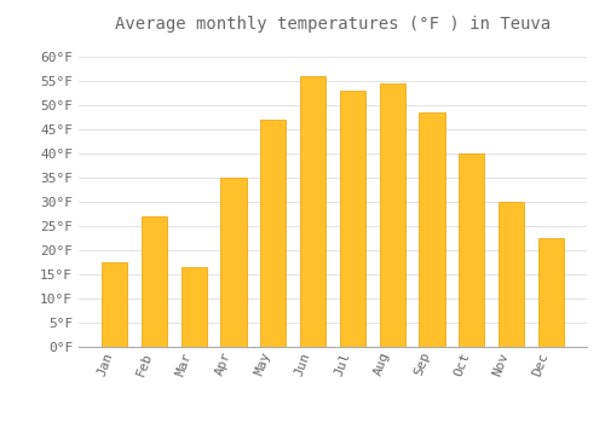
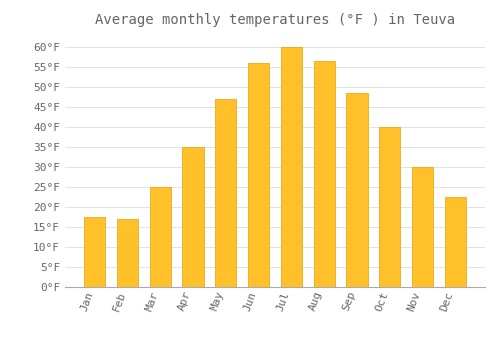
Feb: 27.0°F -> 17.0°F
Mar: 16.5°F -> 25.0°F
Jul: 53.0°F -> 60.0°F
Aug: 54.5°F -> 56.5°F
